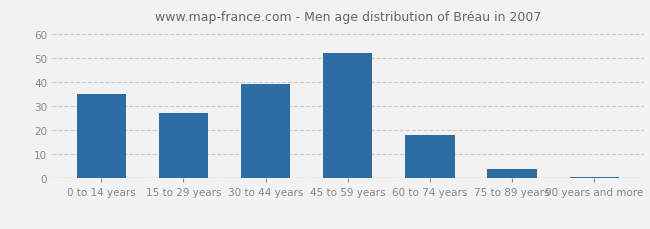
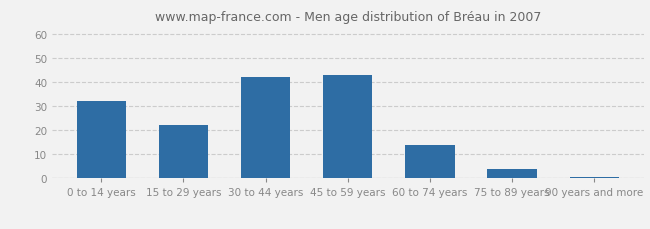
0 to 14 years: 35.0 -> 32.0
15 to 29 years: 27.0 -> 22.0
30 to 44 years: 39.0 -> 42.0
45 to 59 years: 52.0 -> 43.0
60 to 74 years: 18.0 -> 14.0
